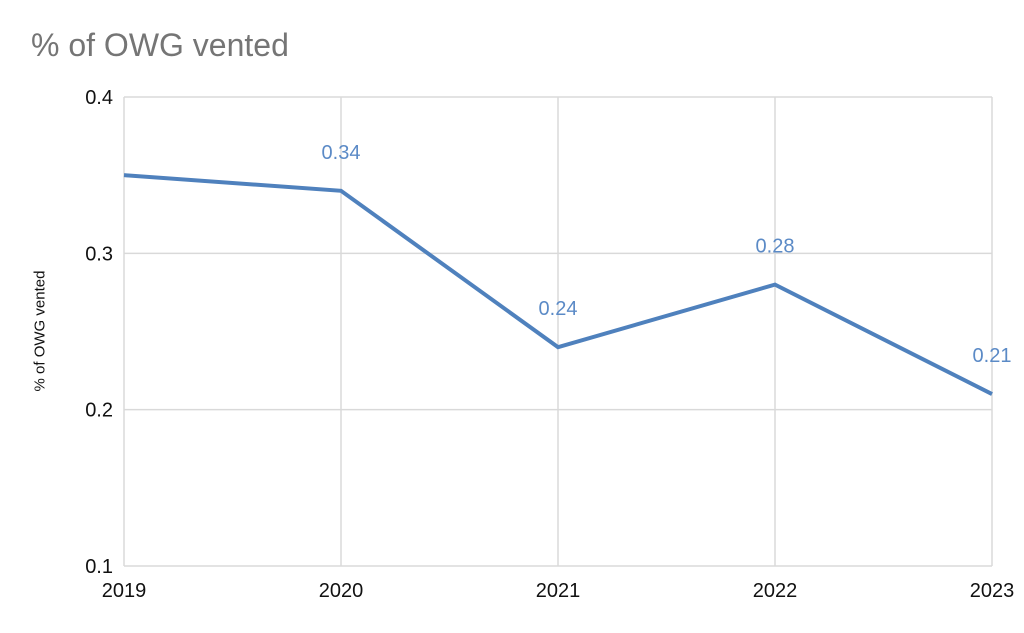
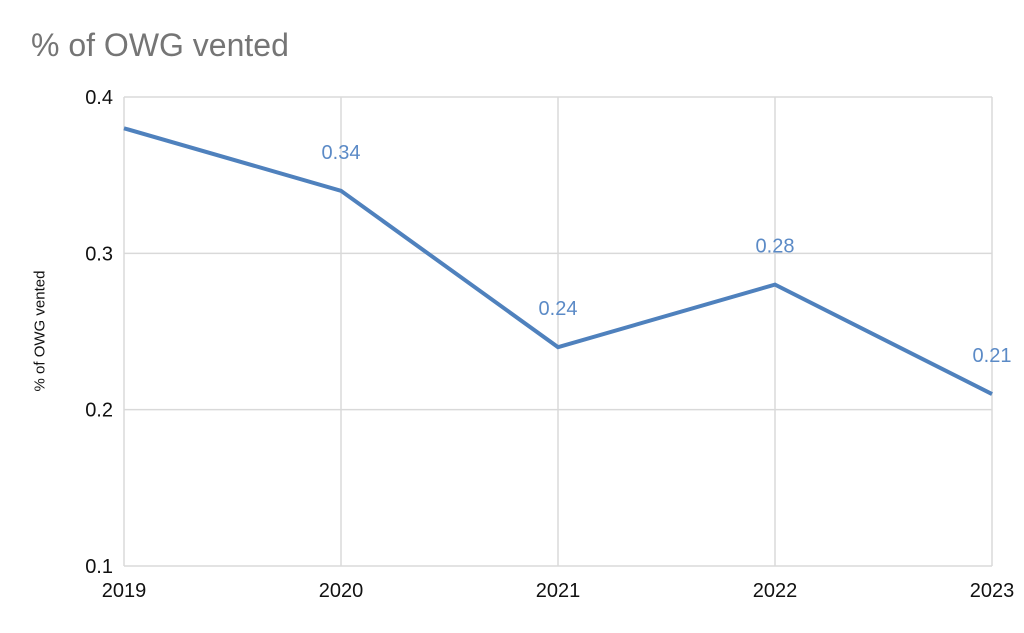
2019: 0.35 -> 0.38
